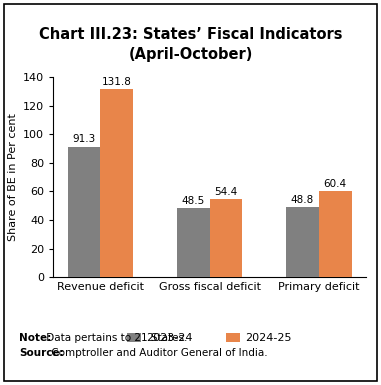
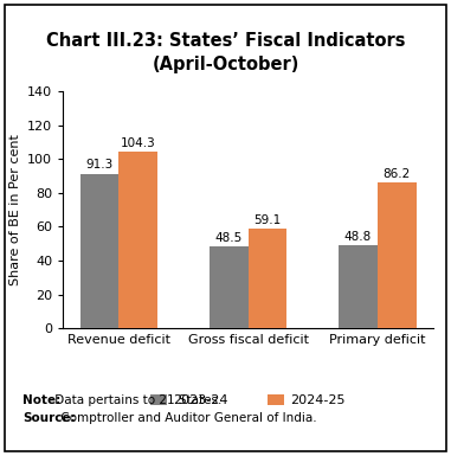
2024-25/Revenue deficit: 131.8 -> 104.3
2024-25/Gross fiscal deficit: 54.4 -> 59.1
2024-25/Primary deficit: 60.4 -> 86.2
